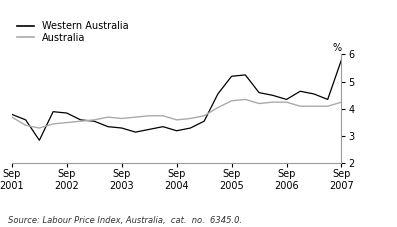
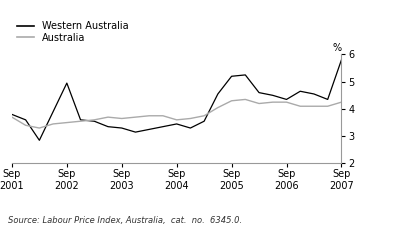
Western Australia/Sep 2002: 3.85 -> 4.95
Western Australia/Sep 2004: 3.20 -> 3.45
